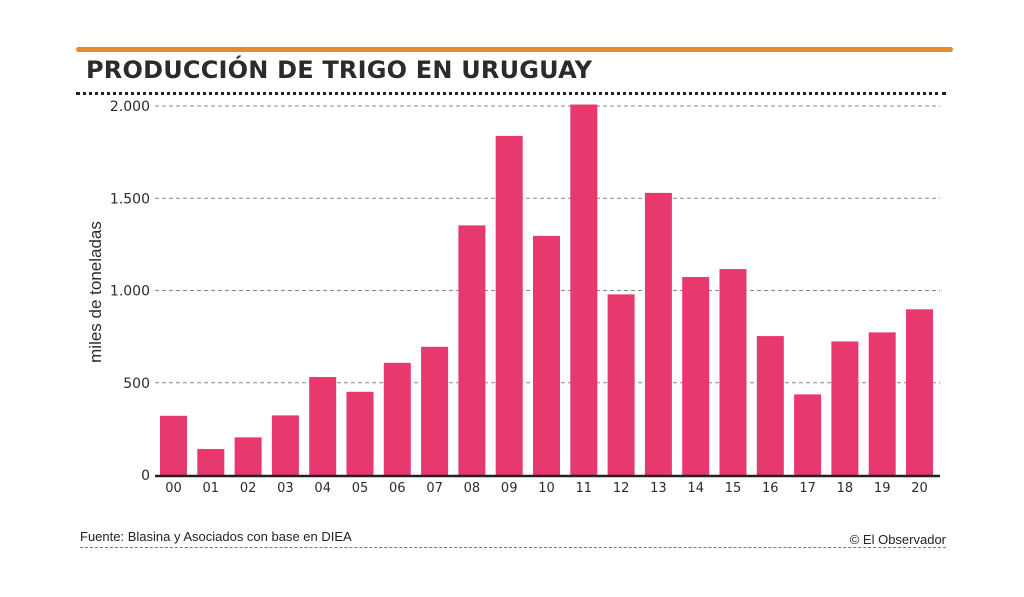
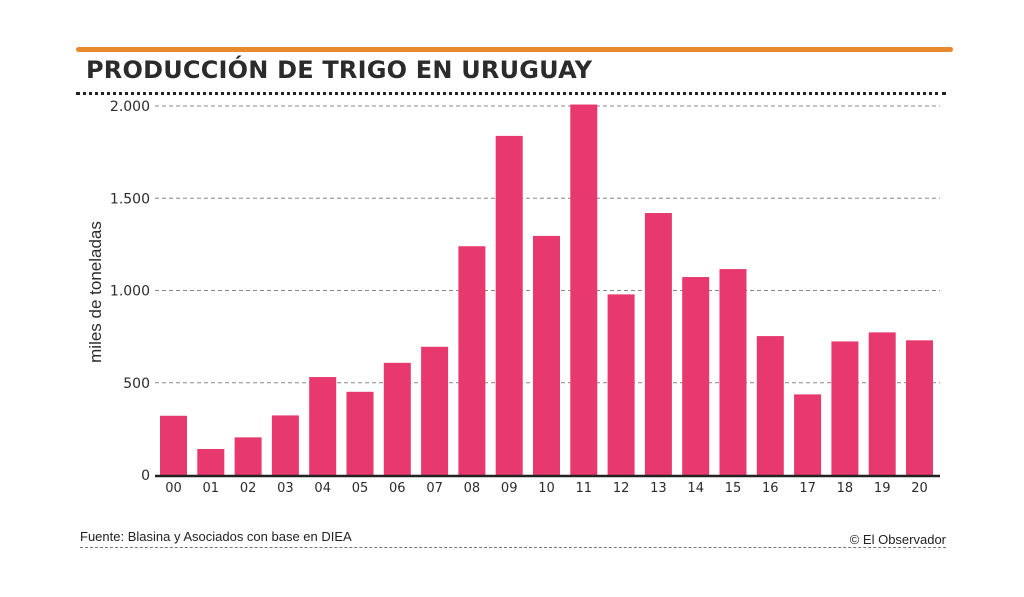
08: 1350 -> 1240
13: 1530 -> 1420
20: 900 -> 730
